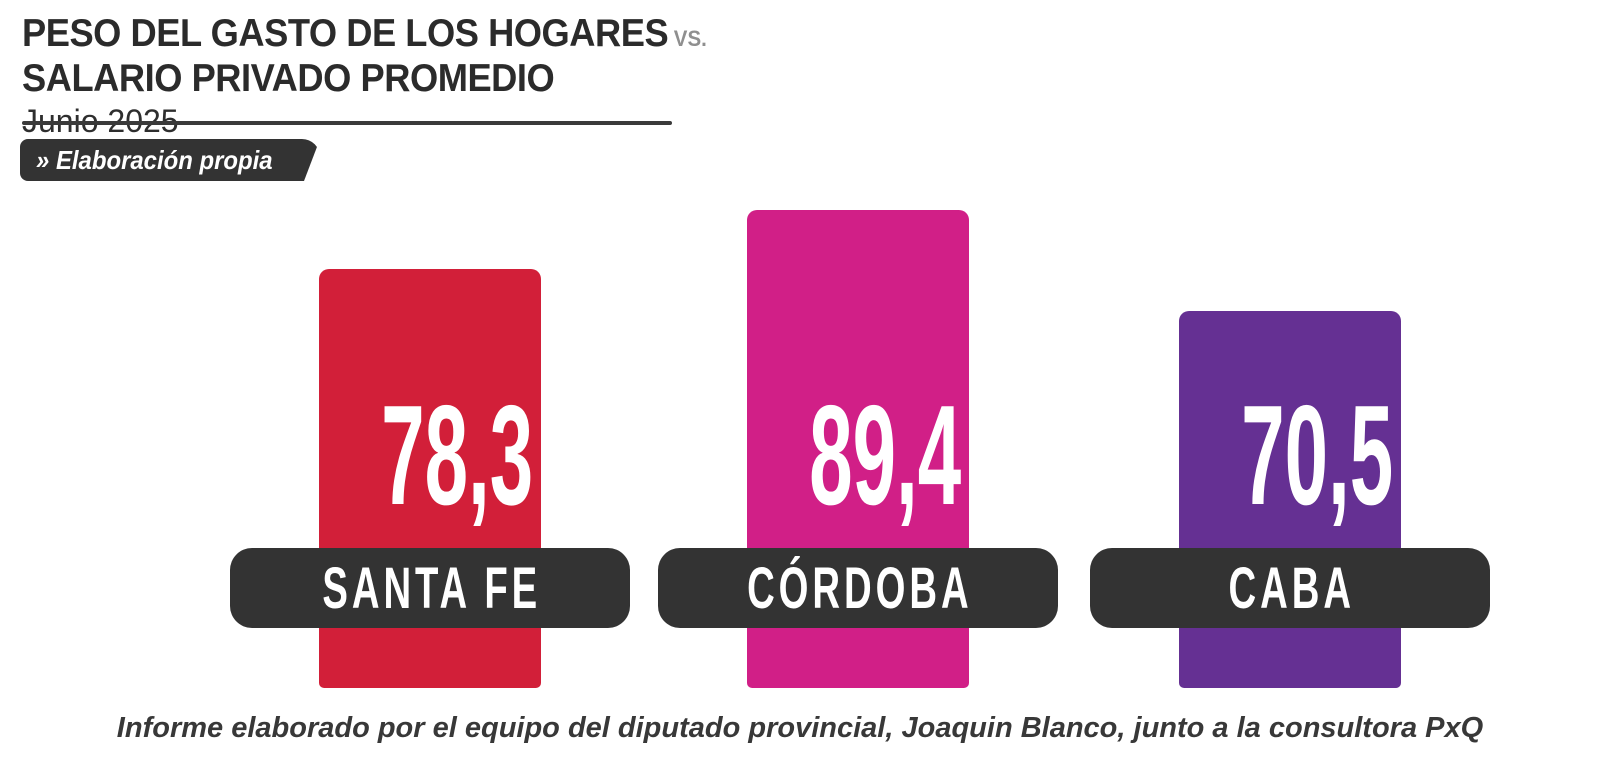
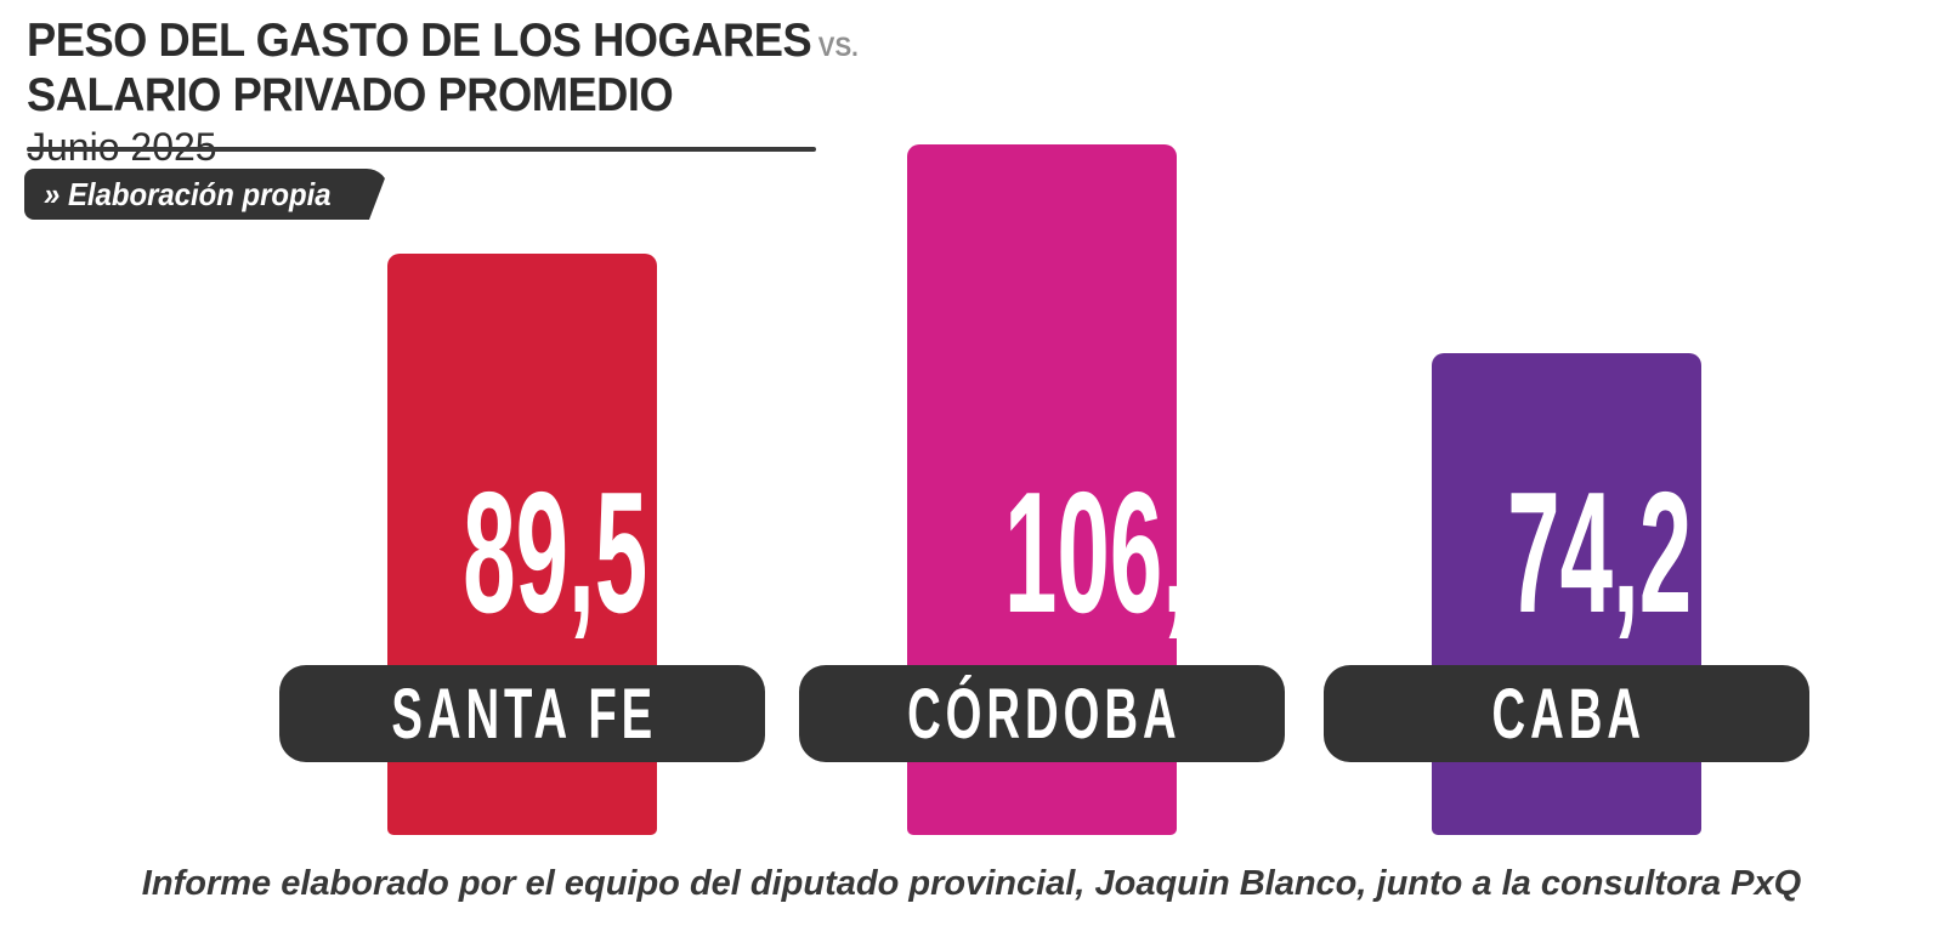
SANTA FE: 78,3 -> 89,5
CÓRDOBA: 89,4 -> 106,4
CABA: 70,5 -> 74,2
